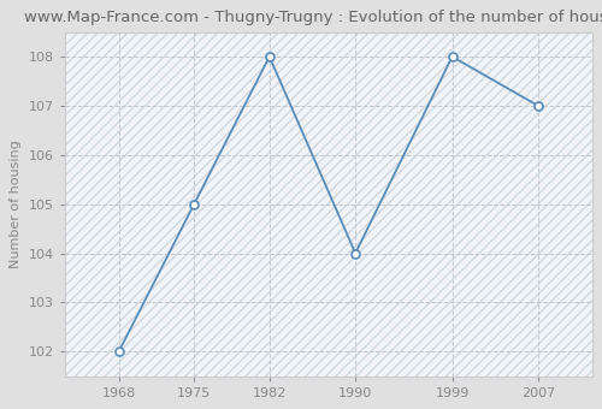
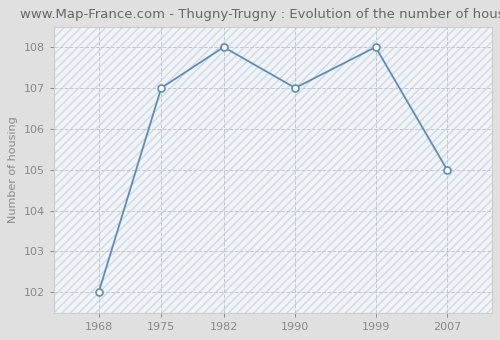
1975: 105 -> 107
1990: 104 -> 107
2007: 107 -> 105
